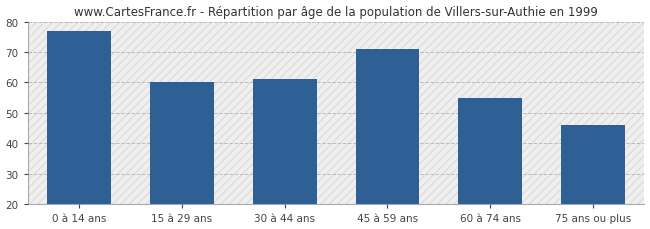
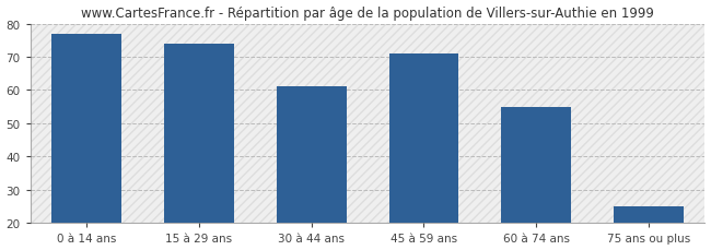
15 à 29 ans: 60 -> 74
75 ans ou plus: 46 -> 25
